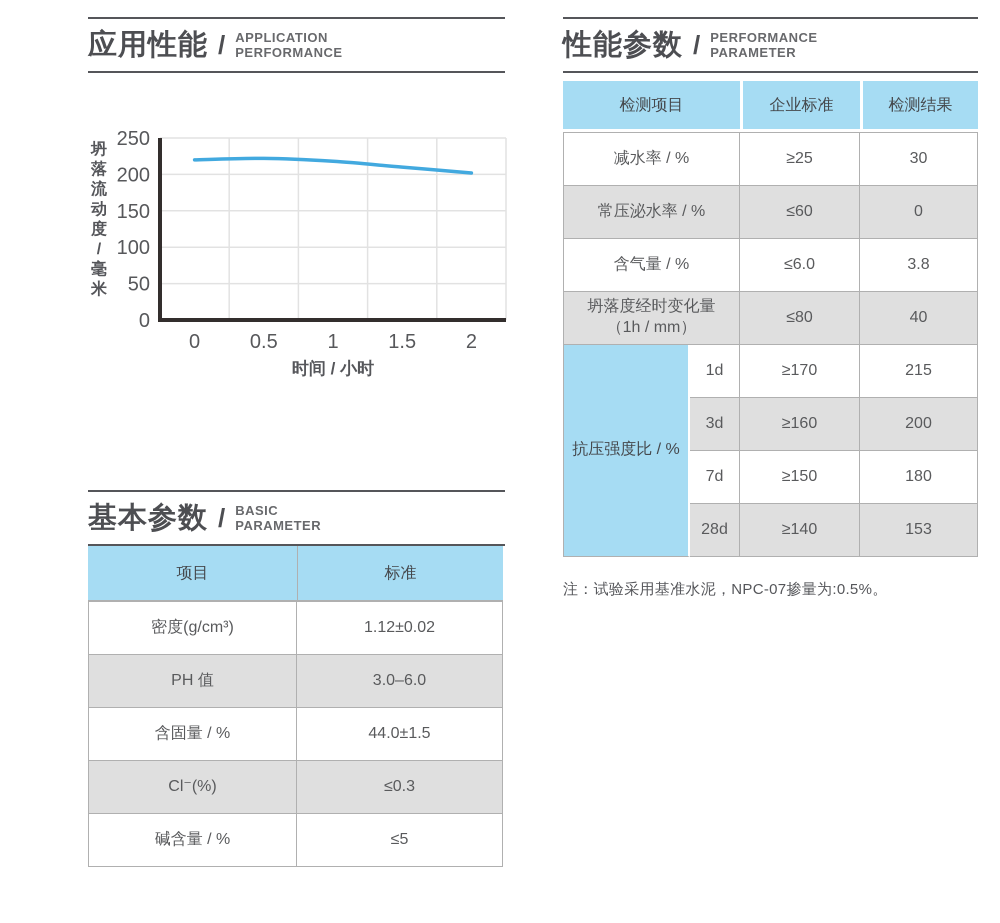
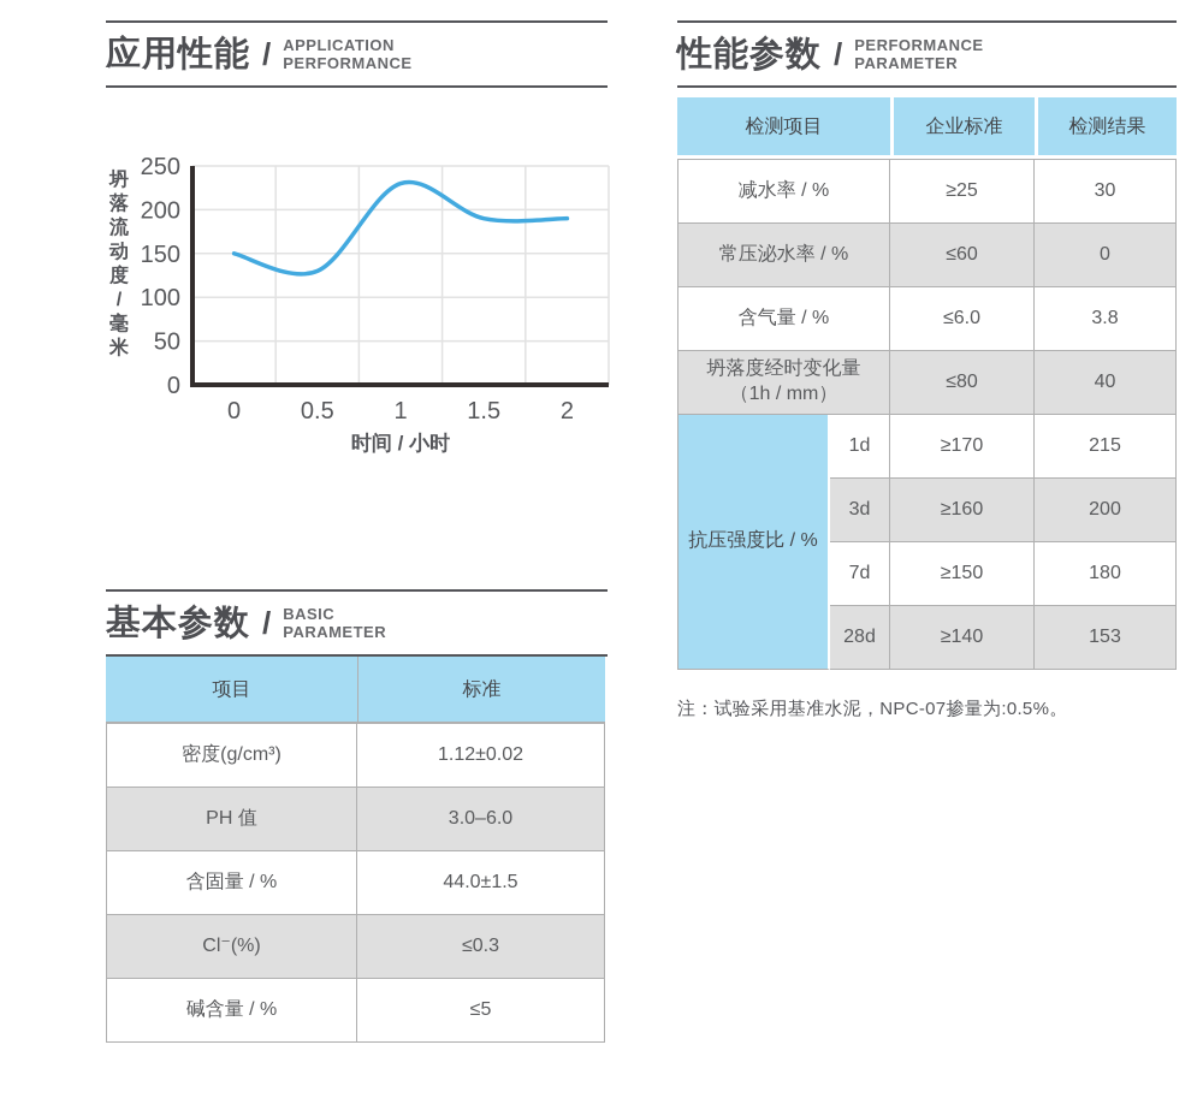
0: 220 -> 150
0.5: 220 -> 130
1: 220 -> 230
1.5: 210 -> 190
2: 200 -> 190
